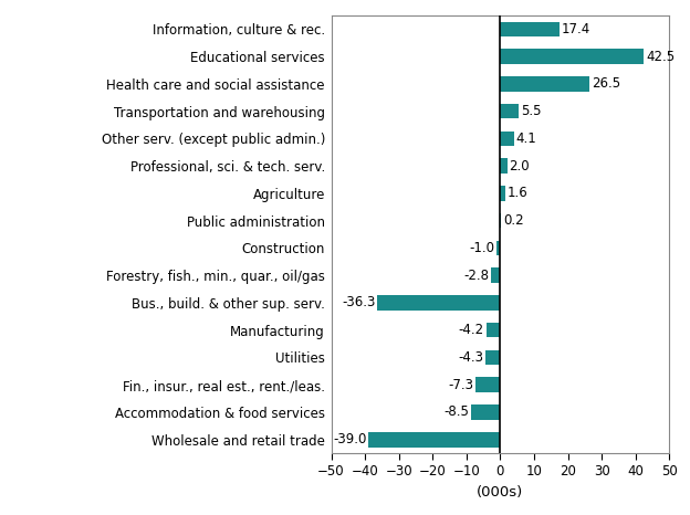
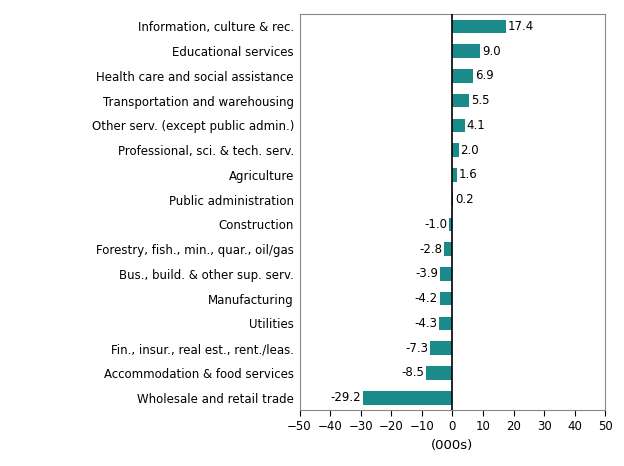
Educational services: 42.5 -> 9.0
Health care and social assistance: 26.5 -> 6.9
Bus., build. & other sup. serv.: -36.3 -> -3.9
Wholesale and retail trade: -39.0 -> -29.2
